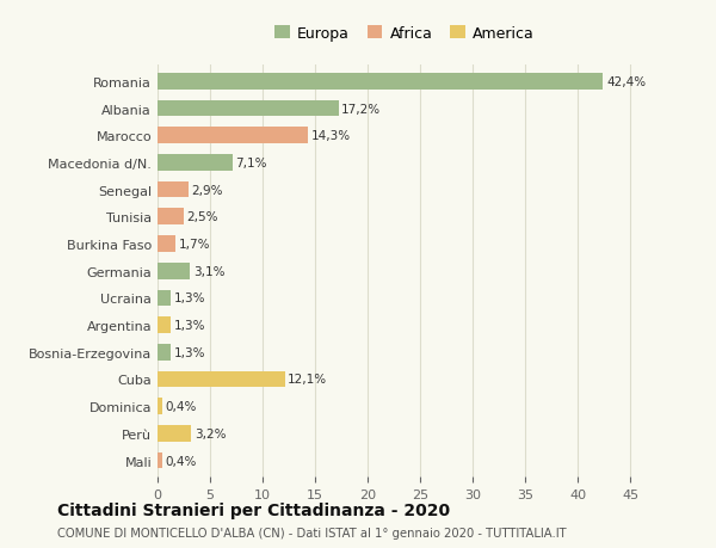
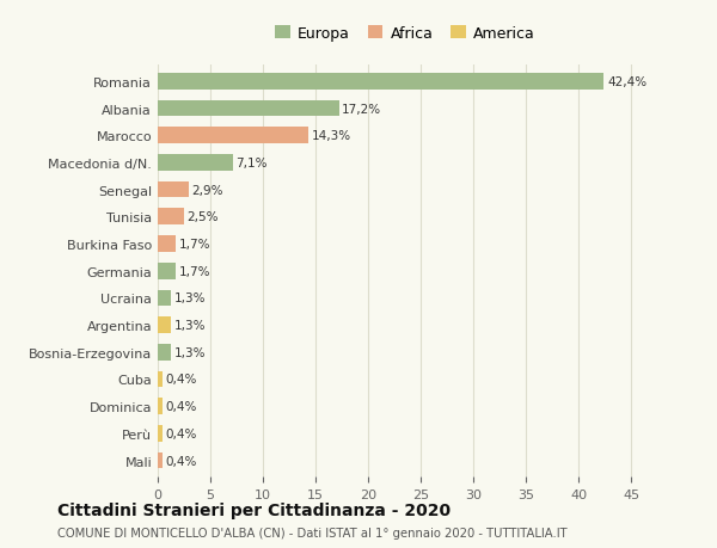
Germania: 3,1% -> 1,7%
Cuba: 12,1% -> 0,4%
Perù: 3,2% -> 0,4%
